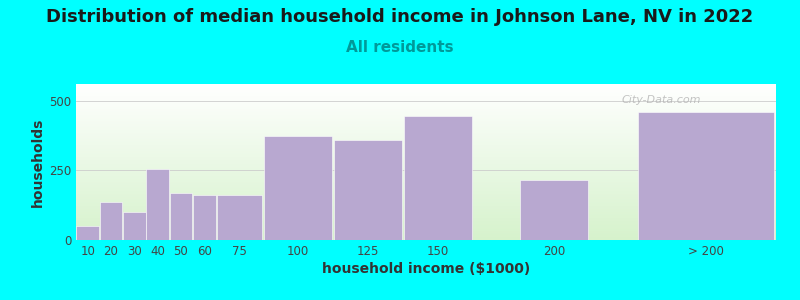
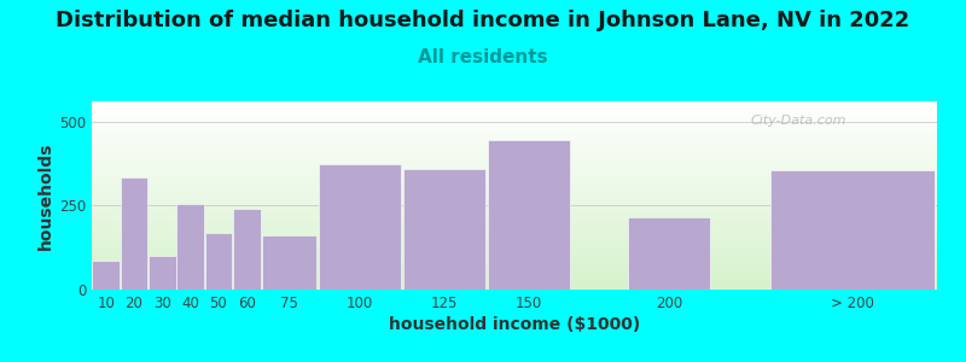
10: 50 -> 85
20: 135 -> 335
60: 160 -> 240
> 200: 460 -> 355
